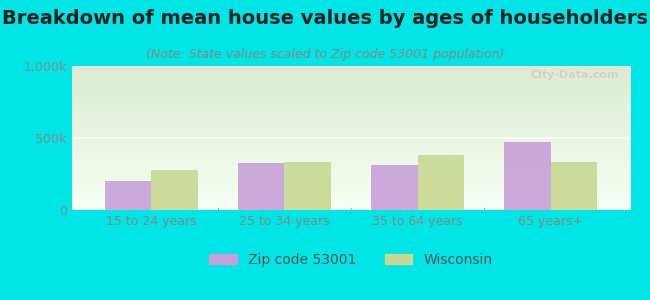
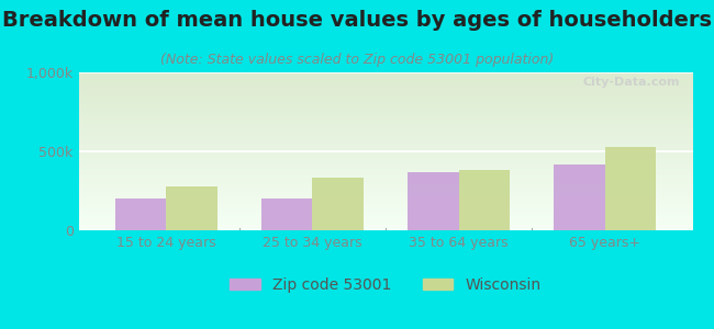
Zip code 53001/25 to 34 years: 320k -> 200k
Zip code 53001/35 to 64 years: 310k -> 370k
Zip code 53001/65 years+: 480k -> 420k
Wisconsin/65 years+: 330k -> 530k
